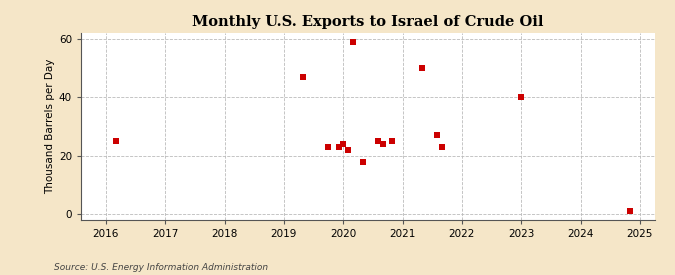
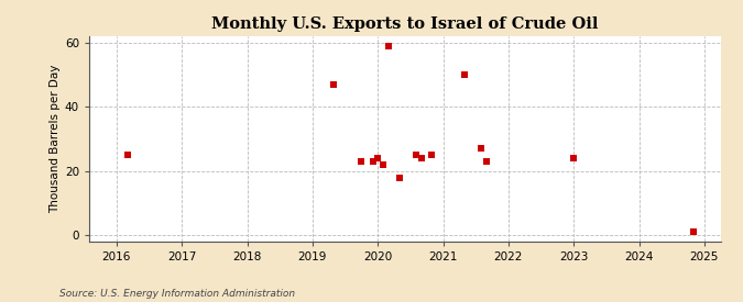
2023: 40 -> 24
